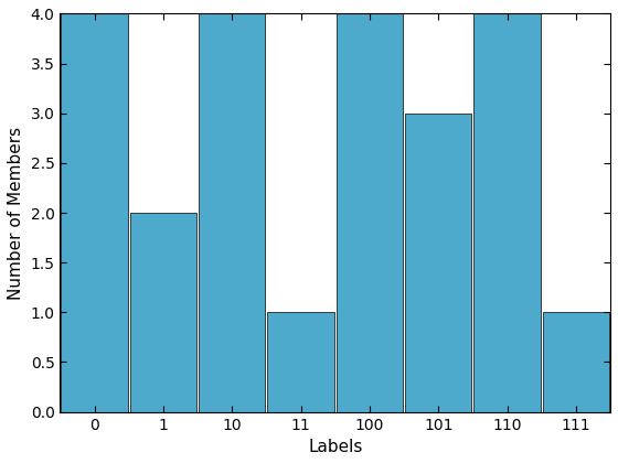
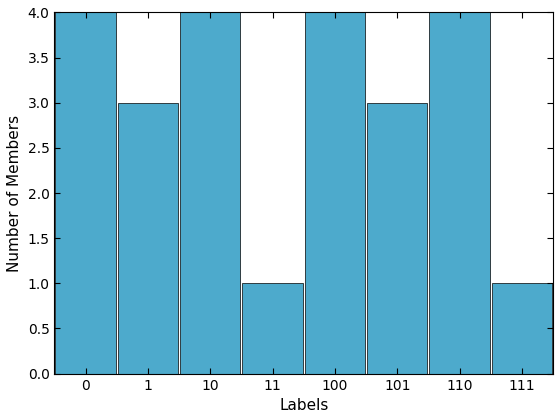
1: 2 -> 3
